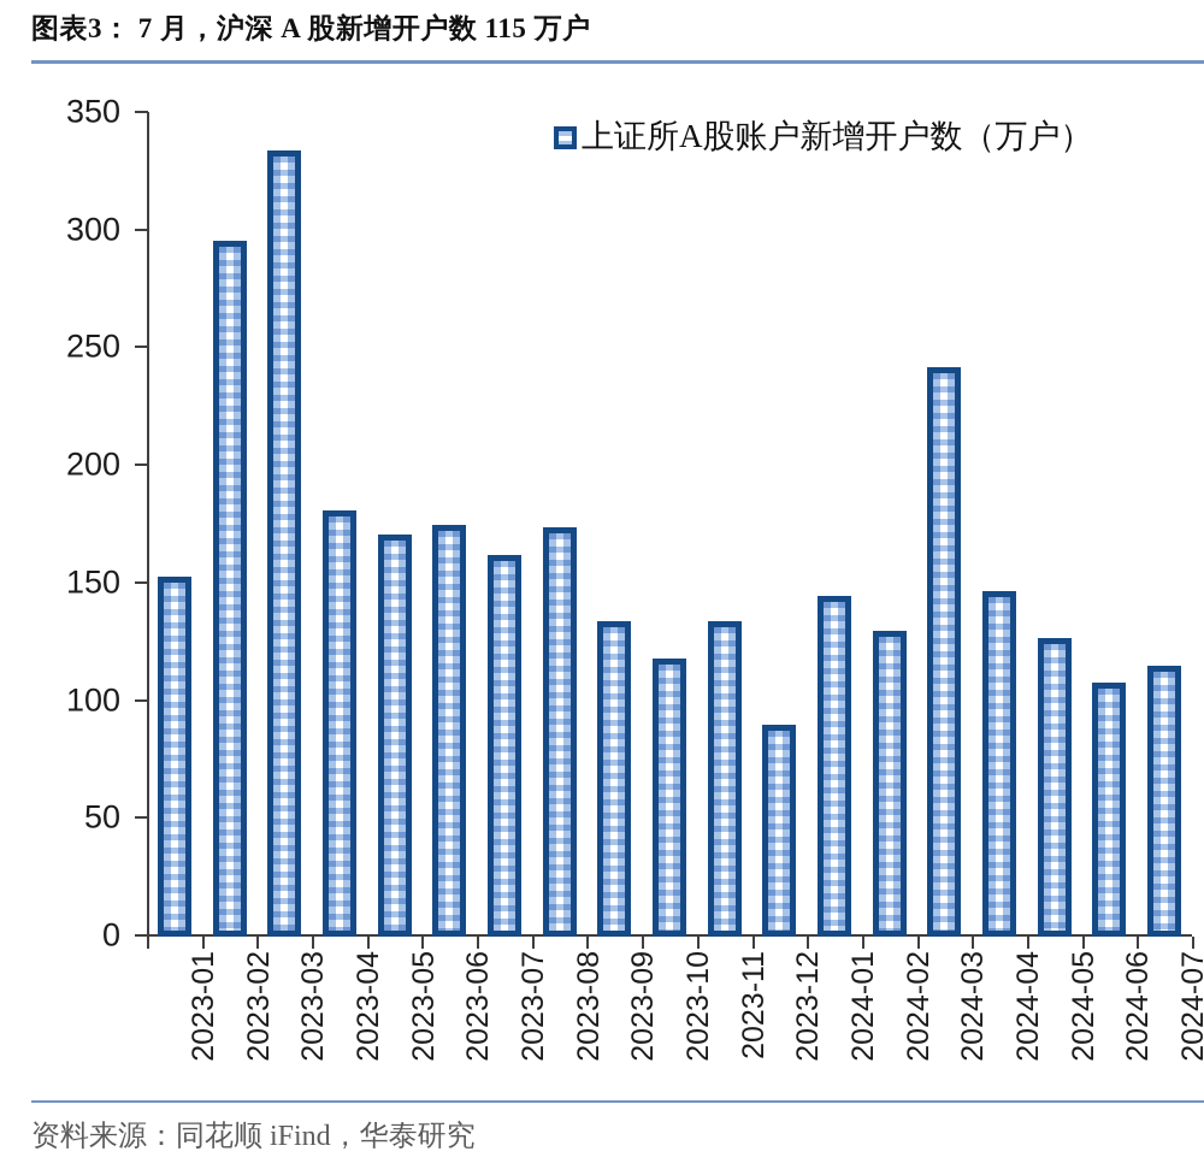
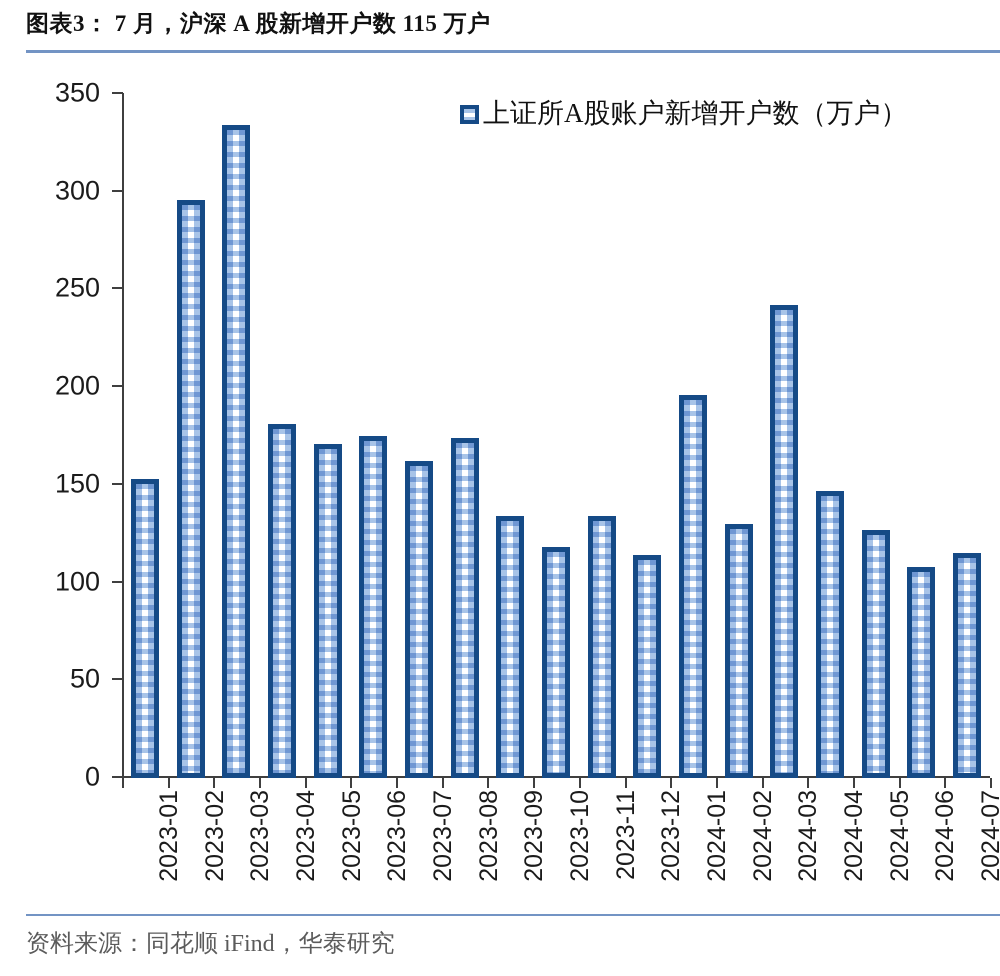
2023-12: 90 -> 114
2024-01: 145 -> 196
